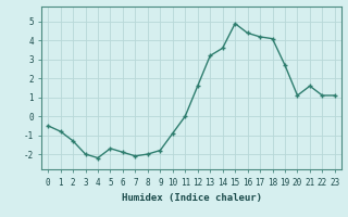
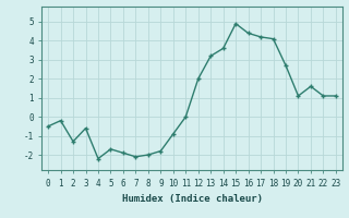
1: -0.8 -> -0.2
3: -2.0 -> -0.6
12: 1.6 -> 2.0
